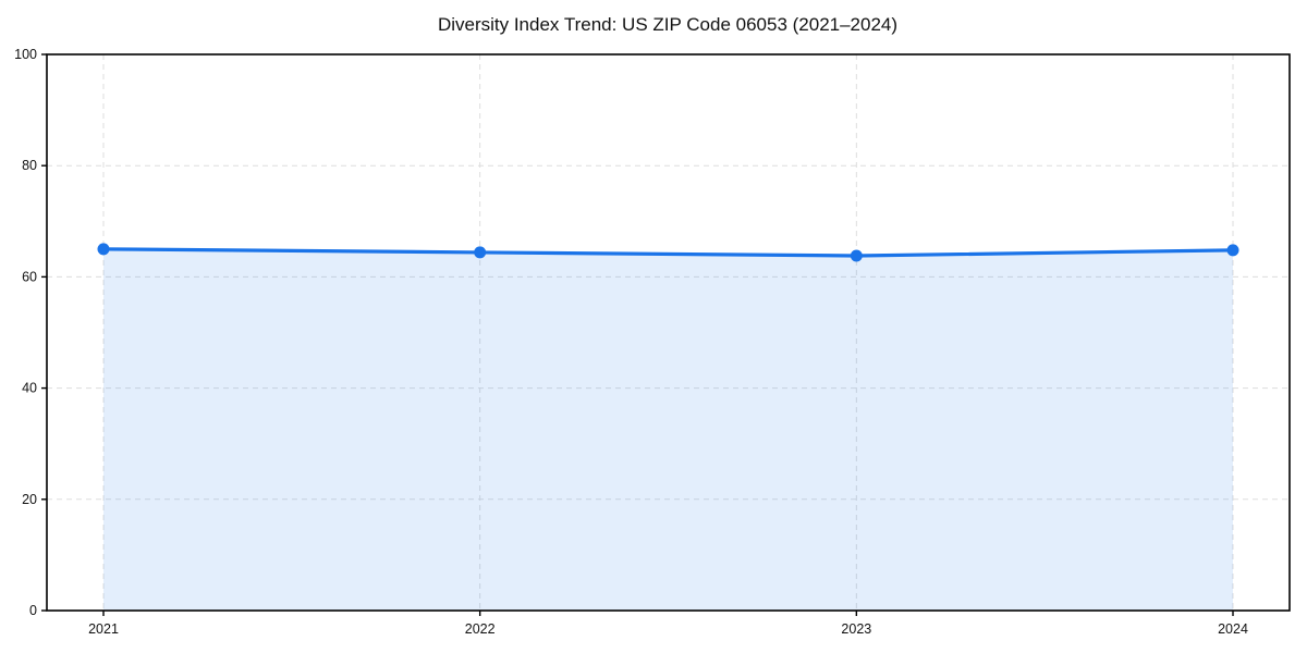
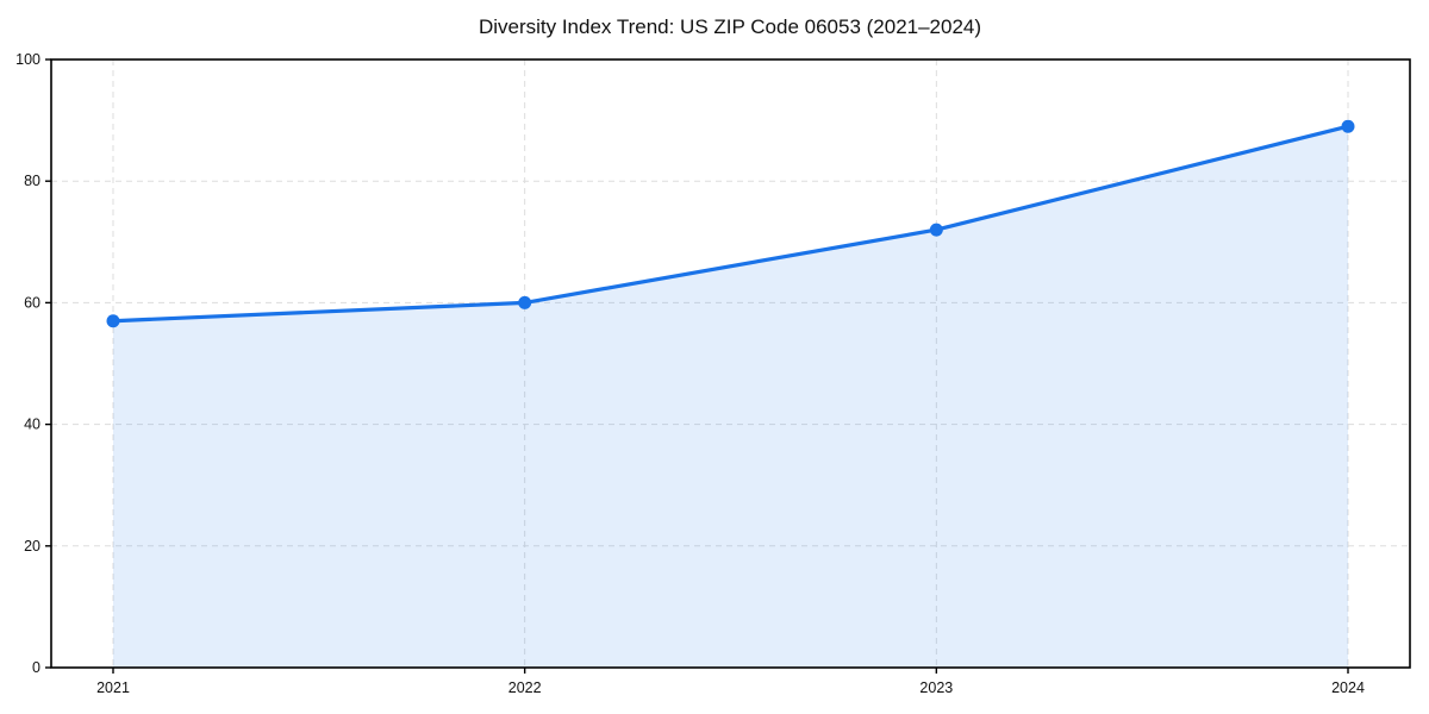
2021: 65 -> 57
2022: 64 -> 60
2023: 64 -> 72
2024: 65 -> 89
